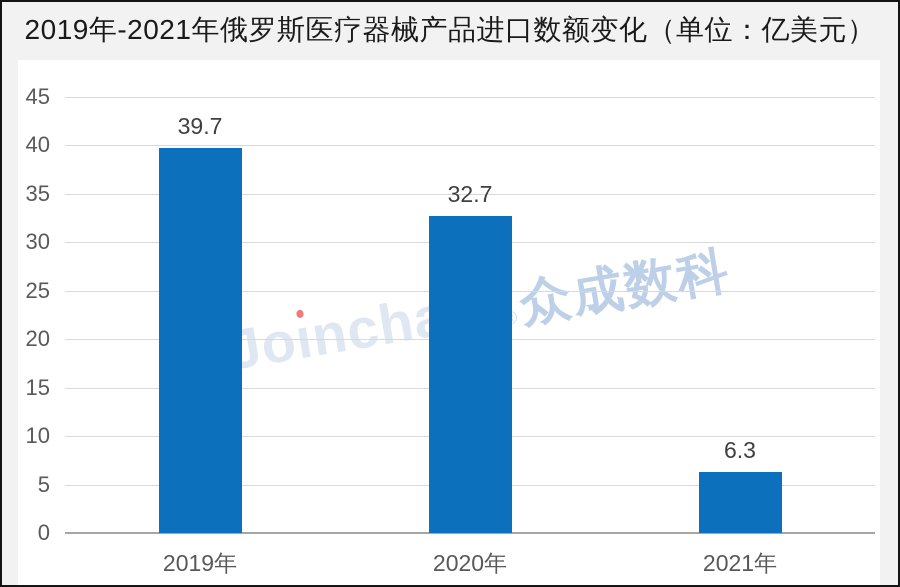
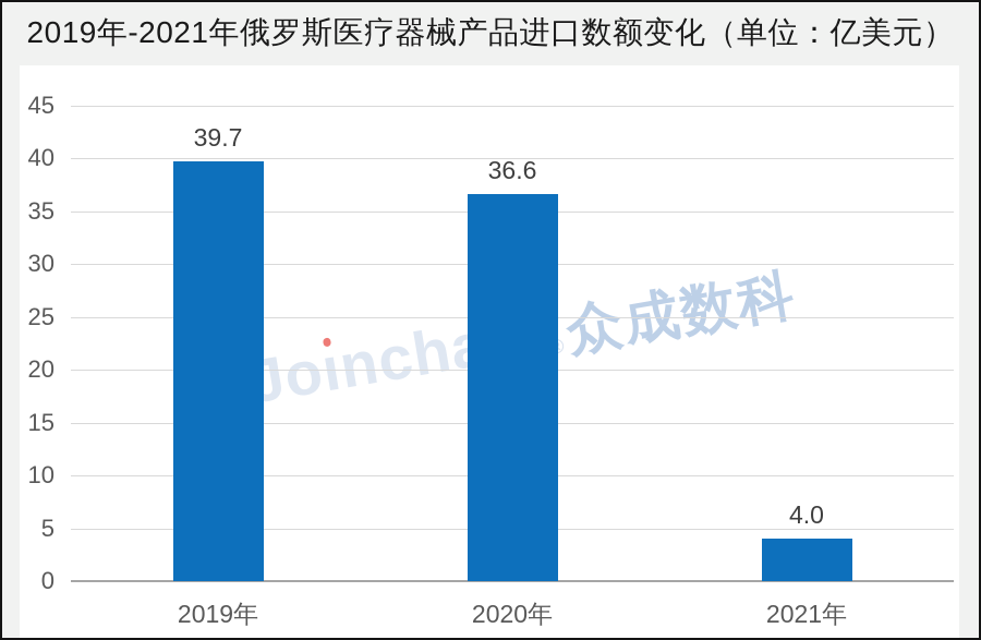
2020年: 32.7 -> 36.6
2021年: 6.3 -> 4.0
